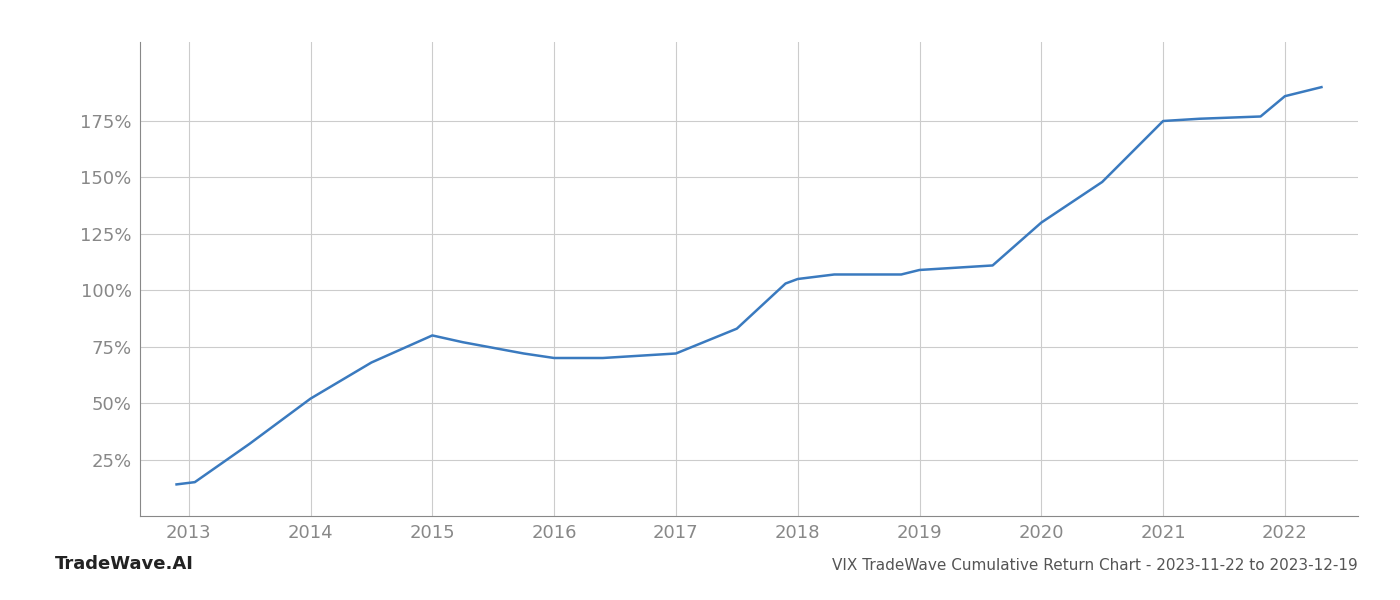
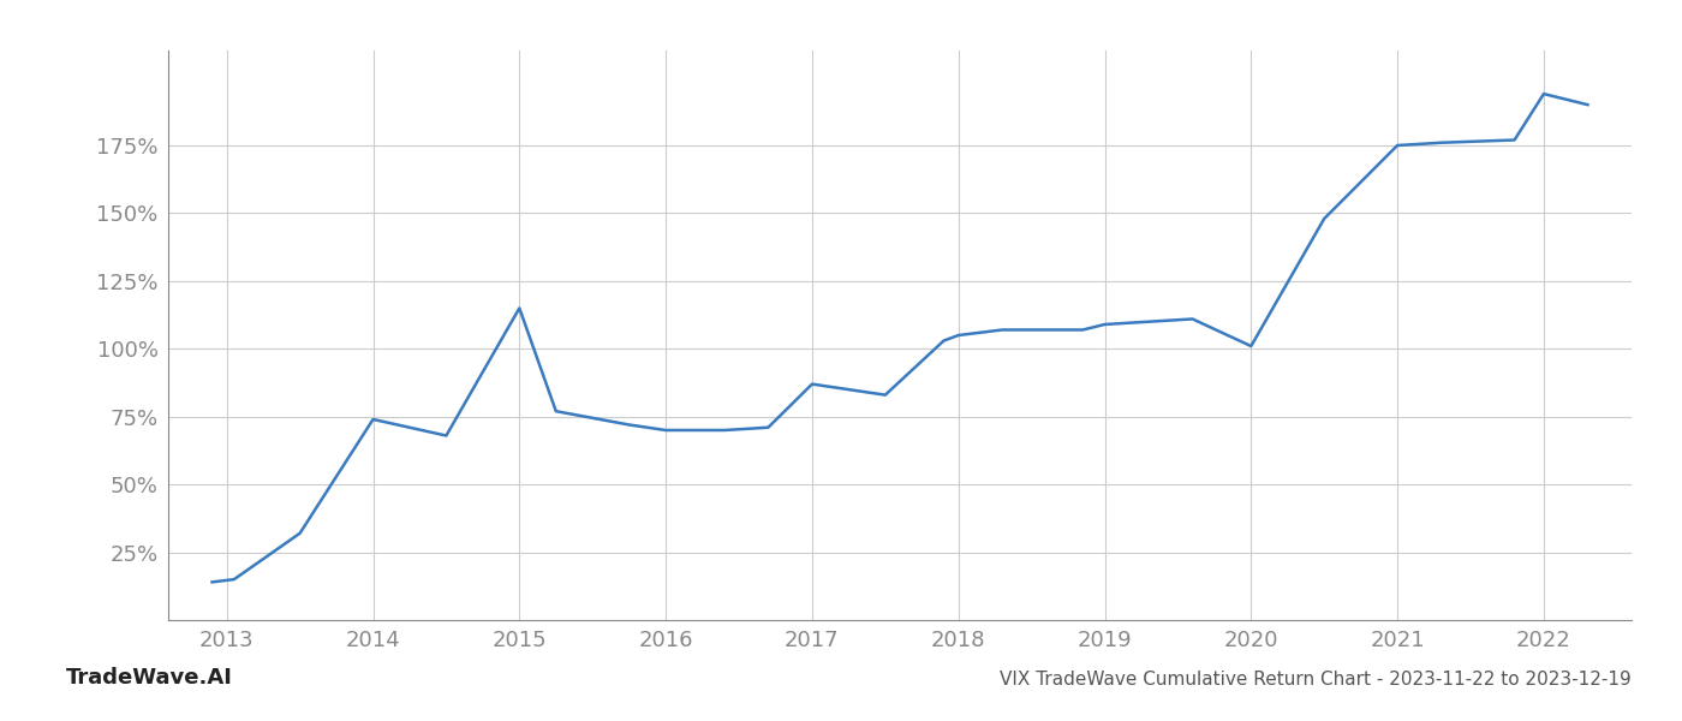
2014: 52% -> 74%
2015: 80% -> 115%
2017: 72% -> 87%
2020: 130% -> 101%
2022: 186% -> 194%
